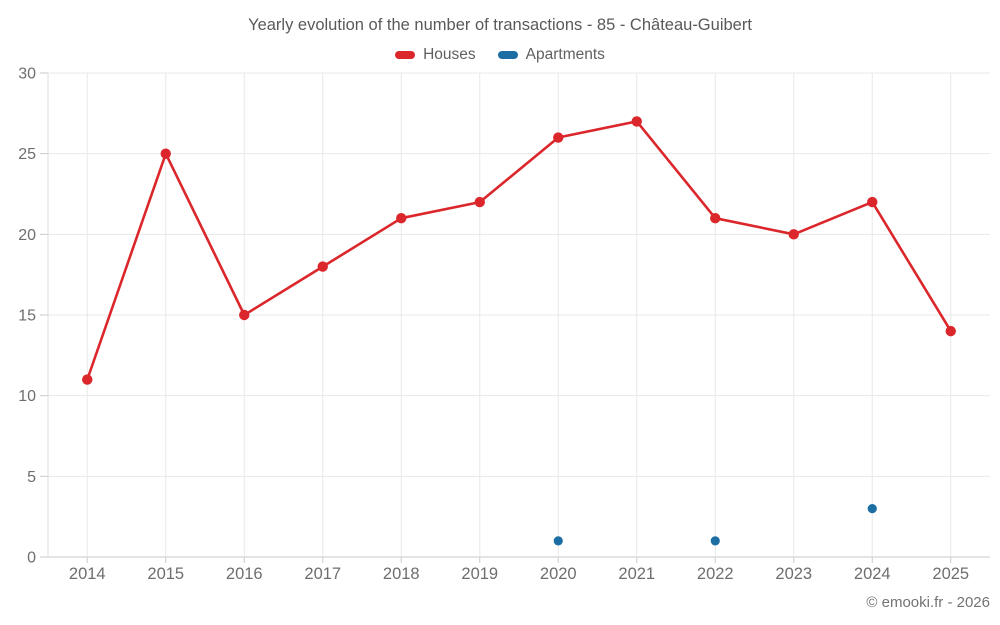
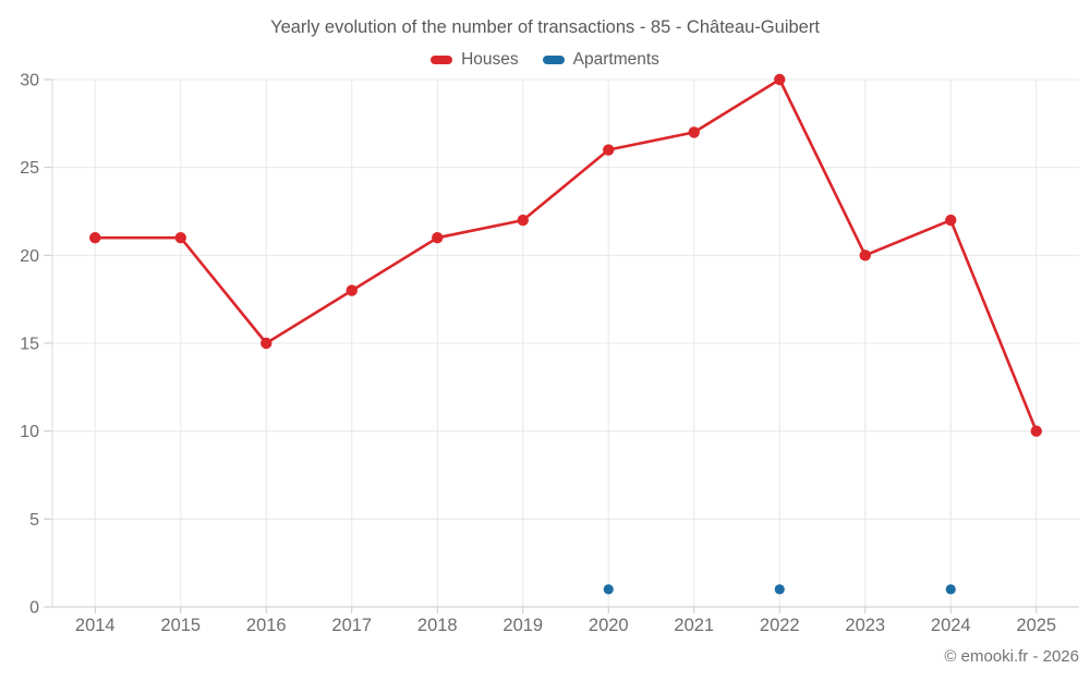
Houses/2014: 11 -> 21
Houses/2015: 25 -> 21
Houses/2022: 21 -> 30
Apartments/2024: 3 -> 1
Houses/2025: 14 -> 10
